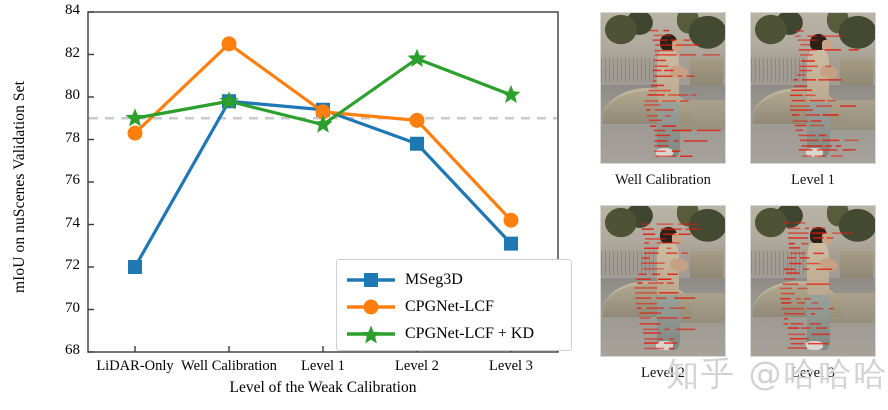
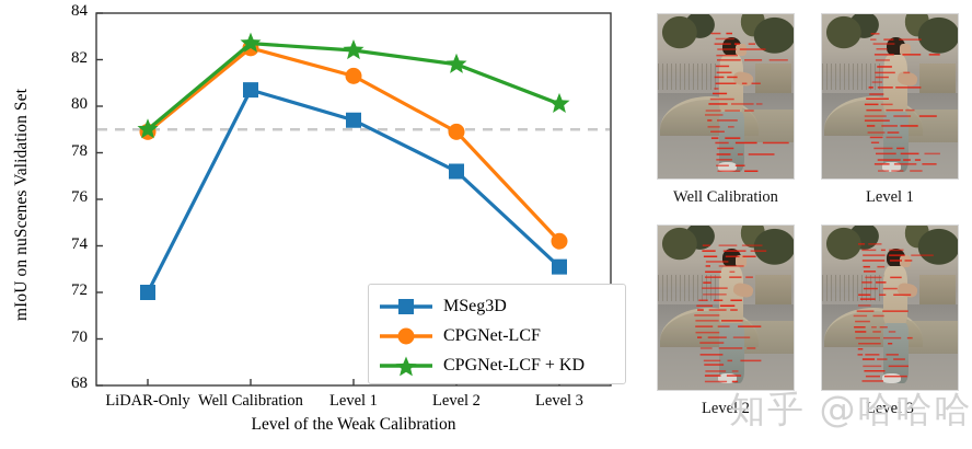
CPGNet-LCF/LiDAR-Only: 78.3 -> 78.9
MSeg3D/Well Calibration: 79.8 -> 80.7
CPGNet-LCF + KD/Well Calibration: 79.8 -> 82.7
CPGNet-LCF/Level 1: 79.3 -> 81.3
CPGNet-LCF + KD/Level 1: 78.7 -> 82.4
MSeg3D/Level 2: 77.8 -> 77.2
